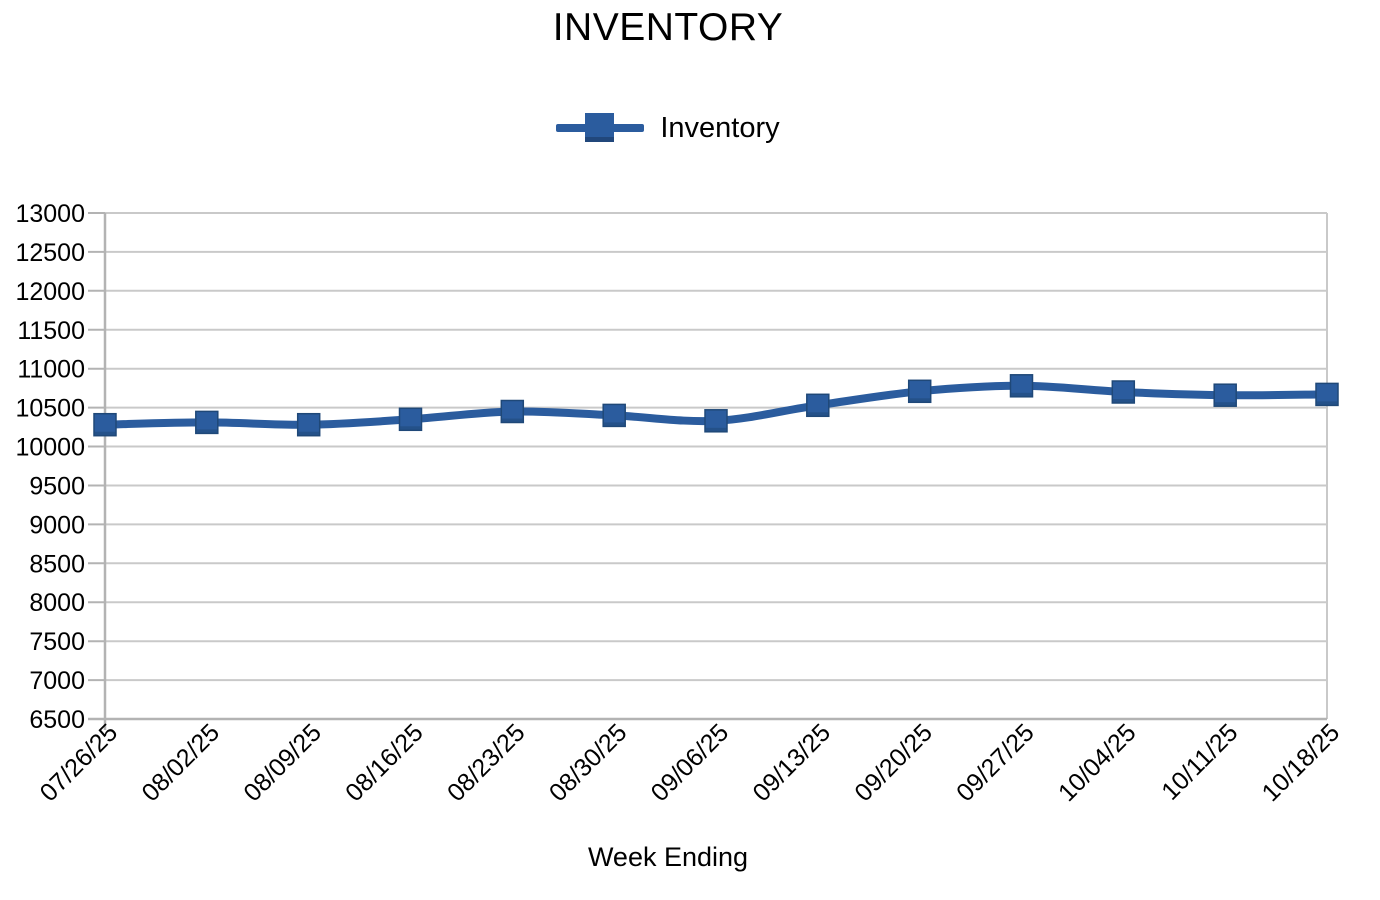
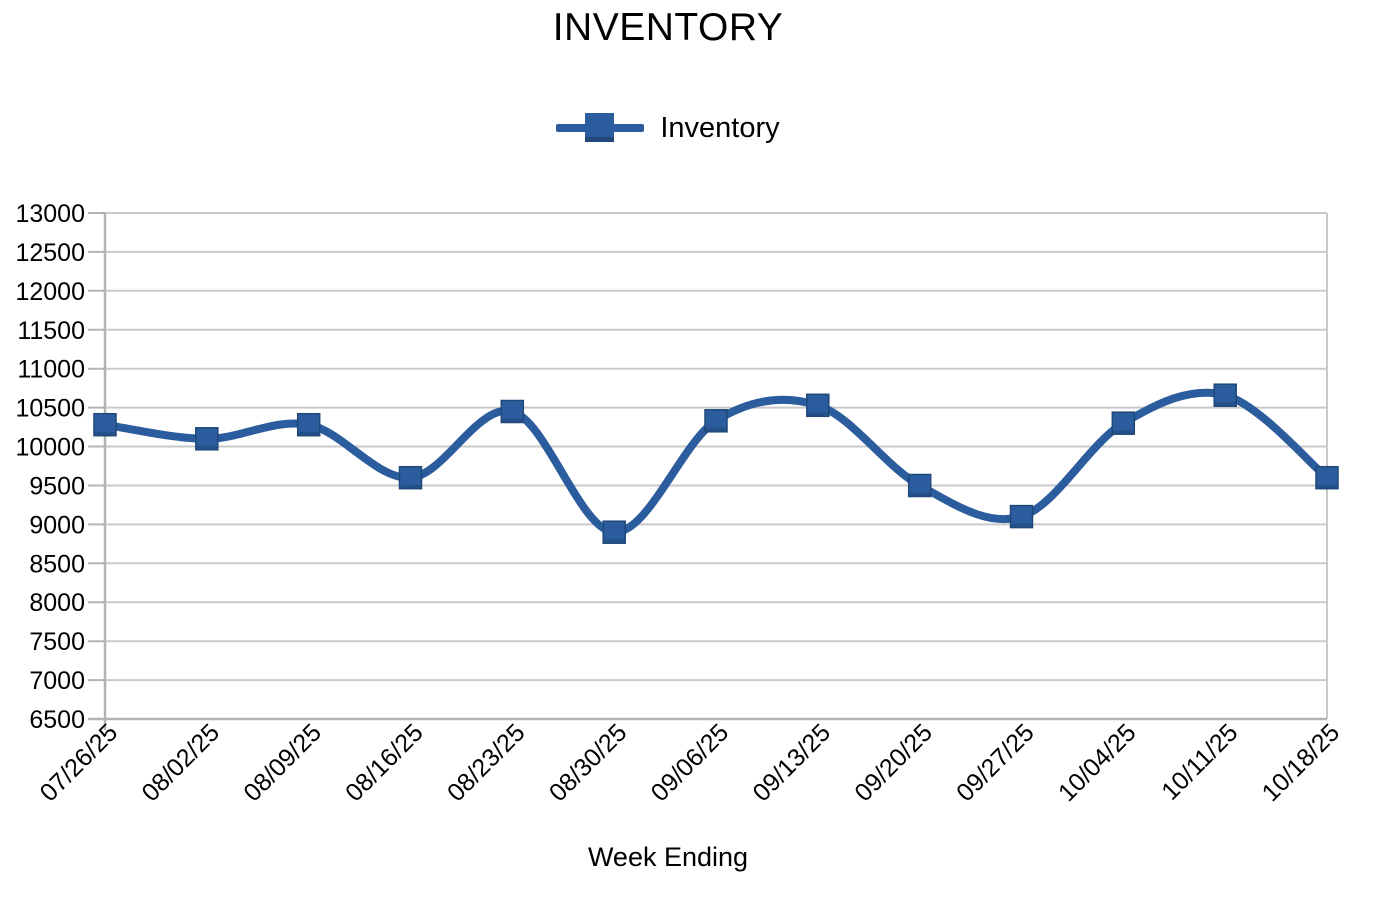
08/02/25: 10300 -> 10100
08/16/25: 10400 -> 9600
08/30/25: 10400 -> 8900
09/20/25: 10700 -> 9500
09/27/25: 10800 -> 9100
10/04/25: 10700 -> 10300
10/18/25: 10700 -> 9600
